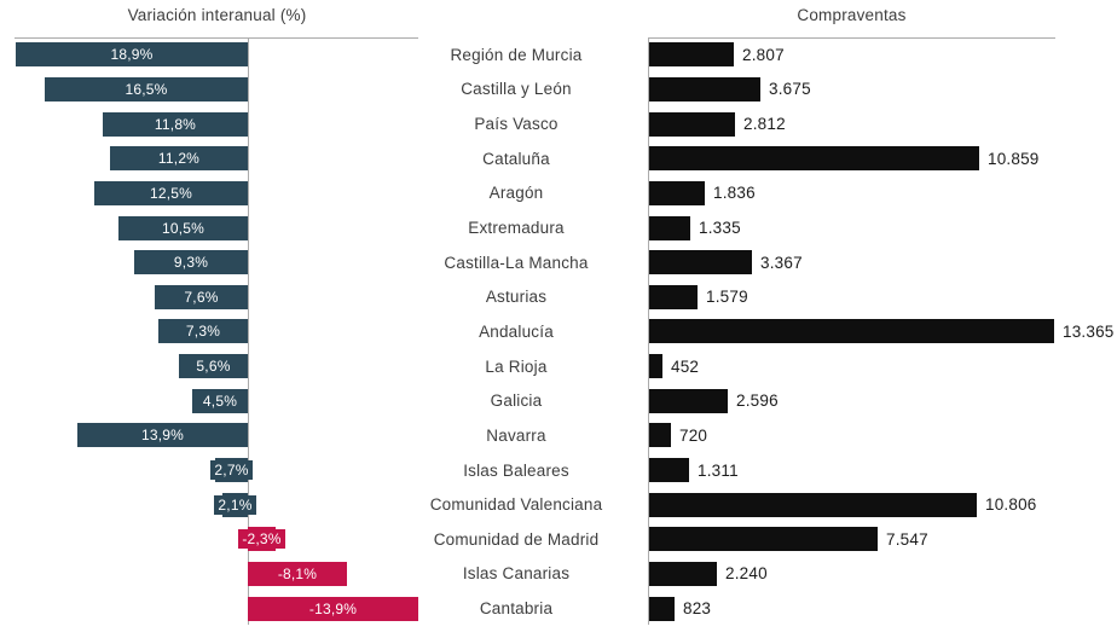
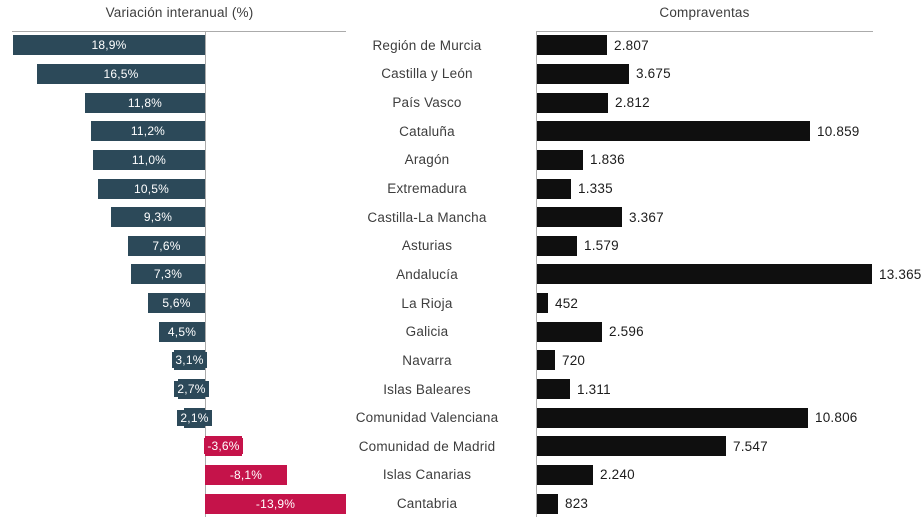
Variación interanual (%)/Aragón: 12,5% -> 11,0%
Variación interanual (%)/Navarra: 13,9% -> 3,1%
Variación interanual (%)/Comunidad de Madrid: -2,3% -> -3,6%
